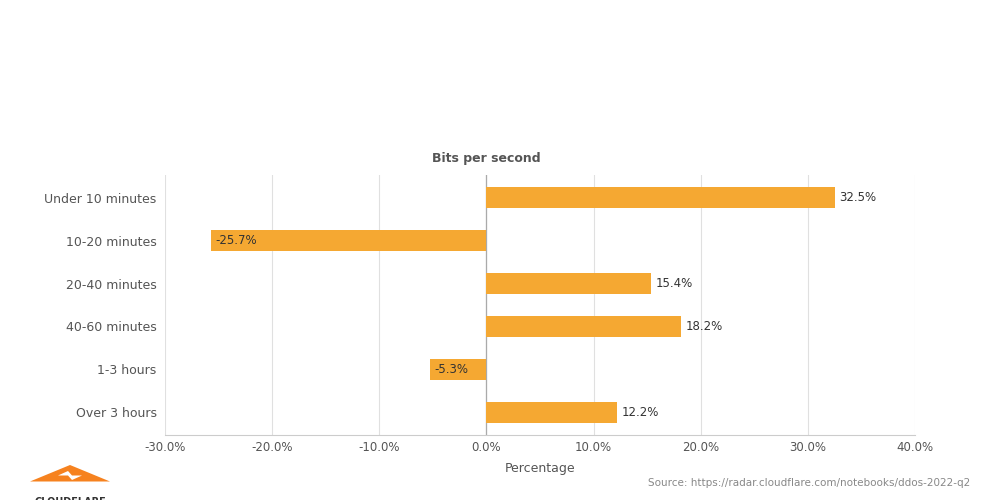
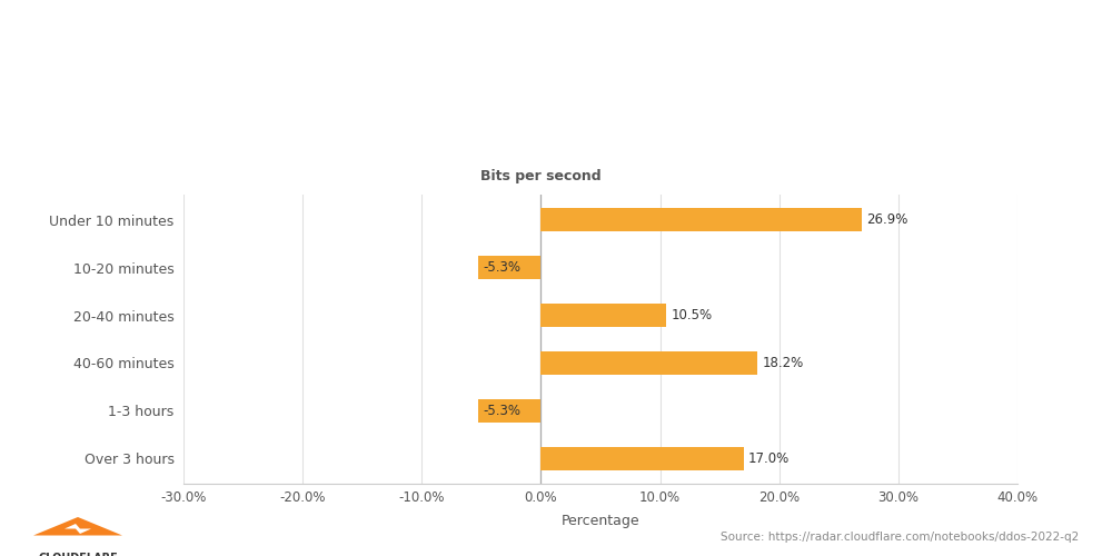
Under 10 minutes: 32.5% -> 26.9%
10-20 minutes: -25.7% -> -5.3%
20-40 minutes: 15.4% -> 10.5%
Over 3 hours: 12.2% -> 17.0%
